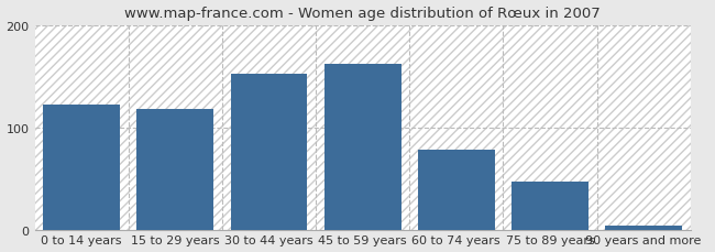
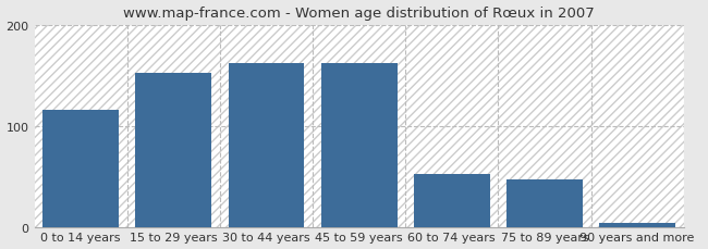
0 to 14 years: 122 -> 116
15 to 29 years: 118 -> 152
30 to 44 years: 152 -> 162
60 to 74 years: 78 -> 52
